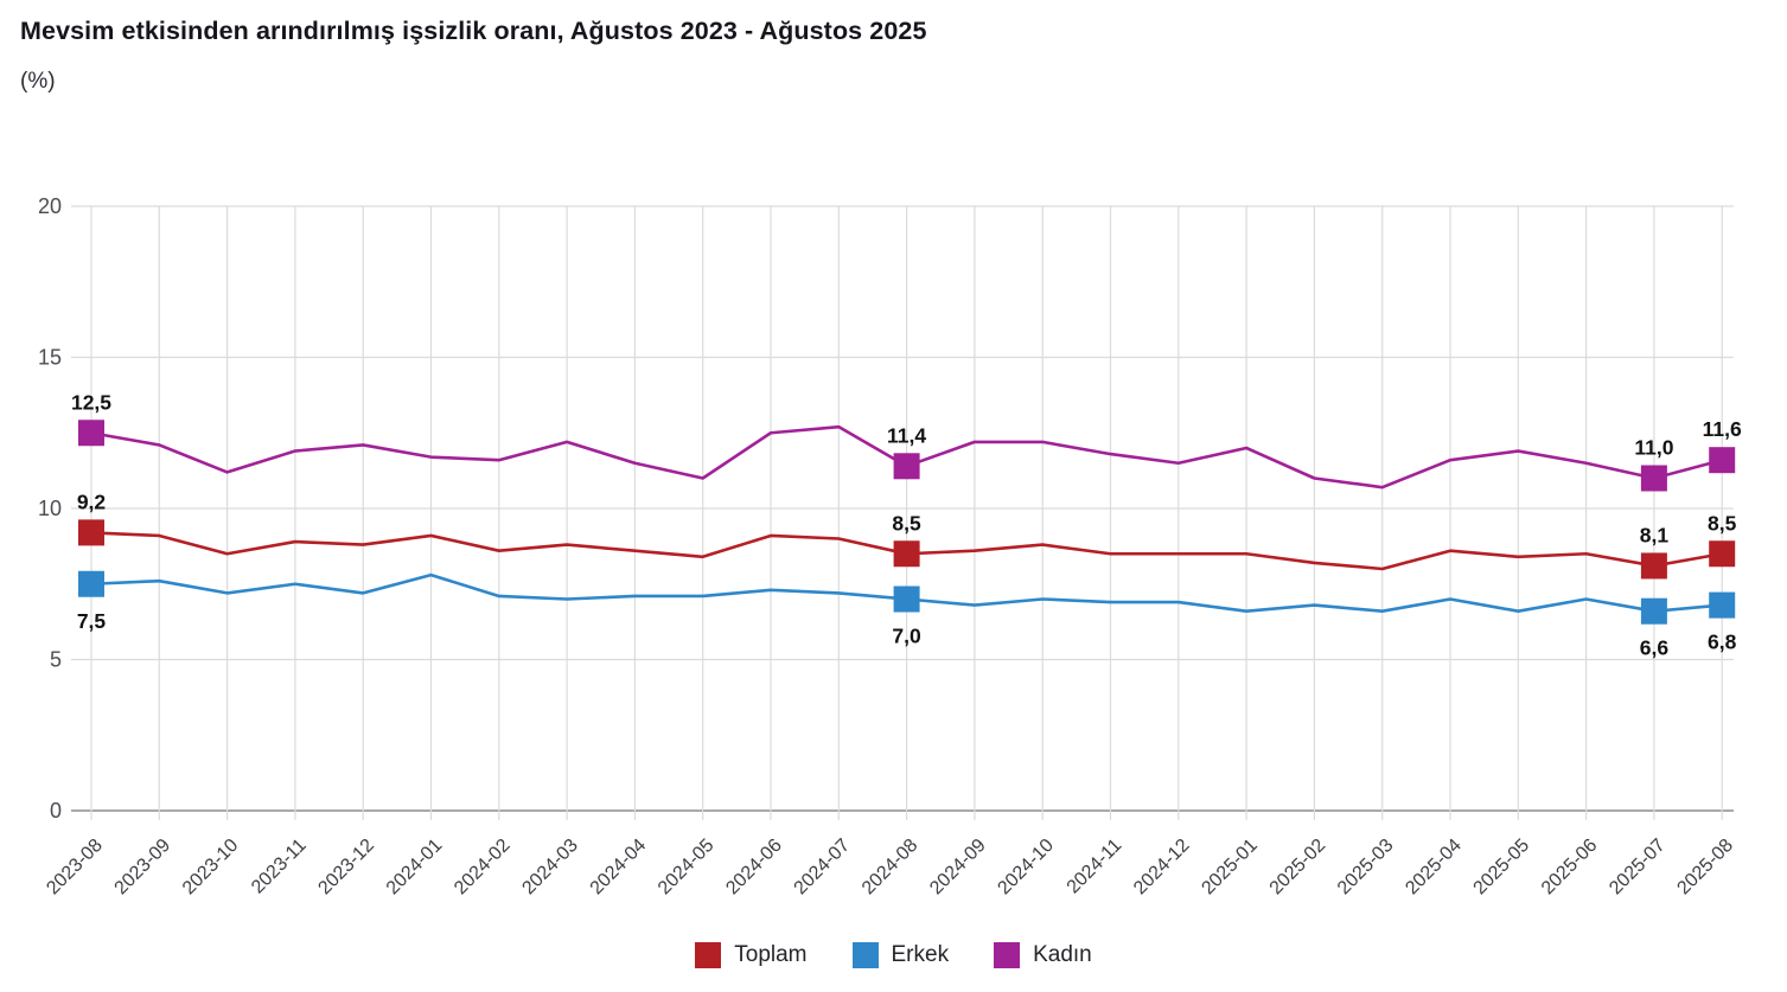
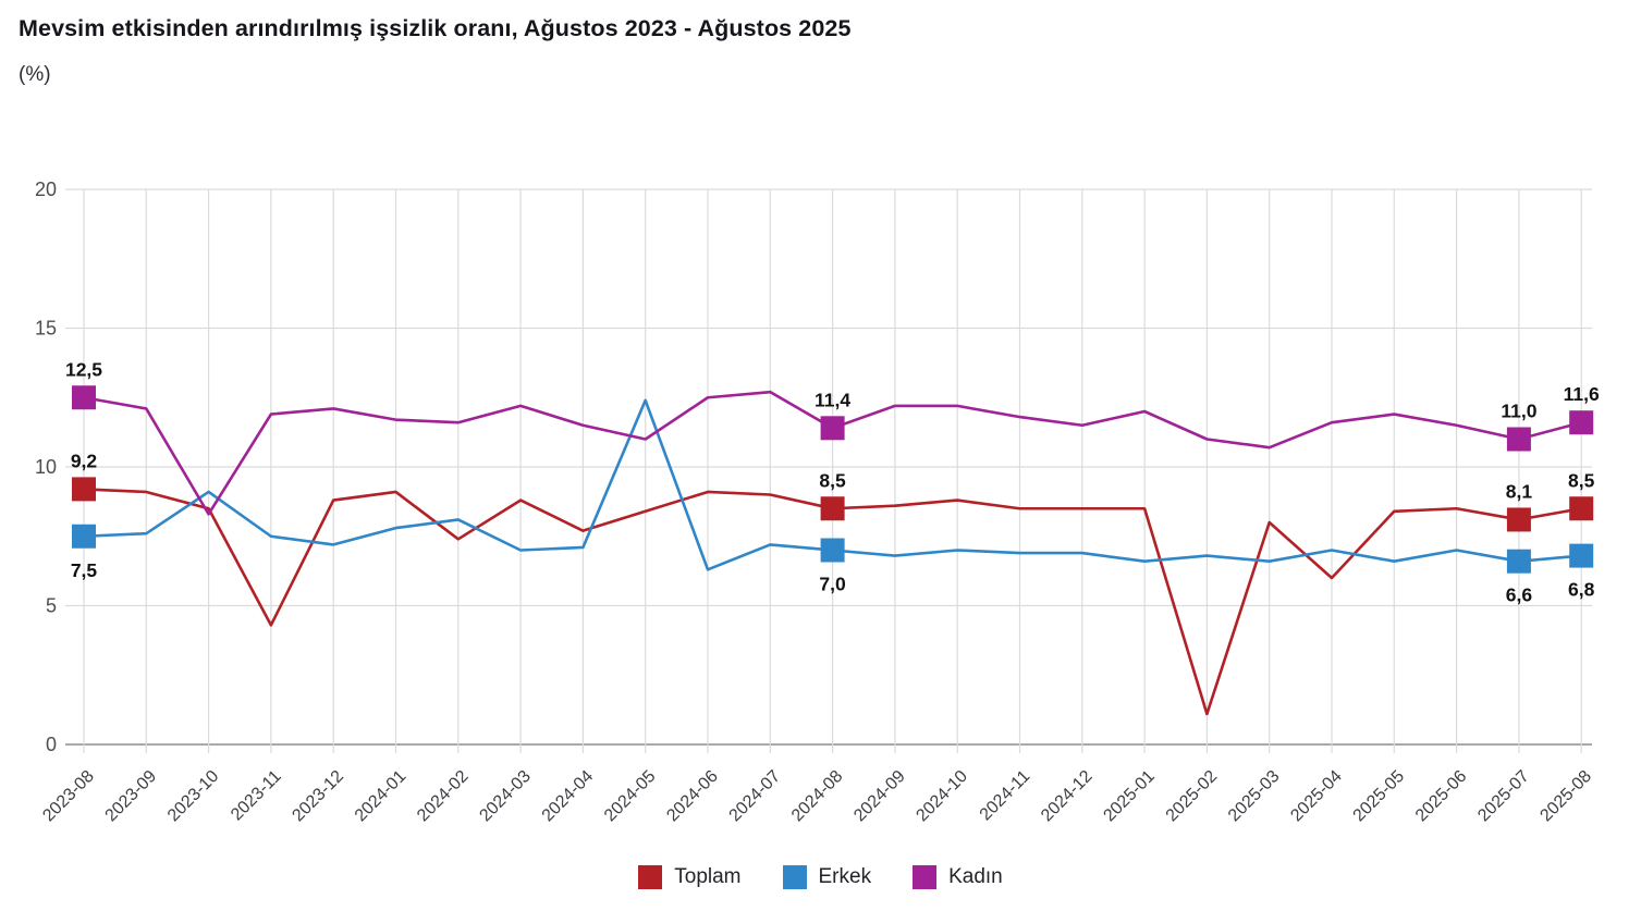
Erkek/2023-10: 7.2 -> 9.1
Kadın/2023-10: 11.2 -> 8.3
Toplam/2023-11: 8.9 -> 4.3
Toplam/2024-02: 8.6 -> 7.4
Erkek/2024-02: 7.1 -> 8.1
Toplam/2024-04: 8.6 -> 7.7
Erkek/2024-05: 7.1 -> 12.4
Erkek/2024-06: 7.3 -> 6.3
Toplam/2025-02: 8.2 -> 1.1
Toplam/2025-04: 8.6 -> 6.0
